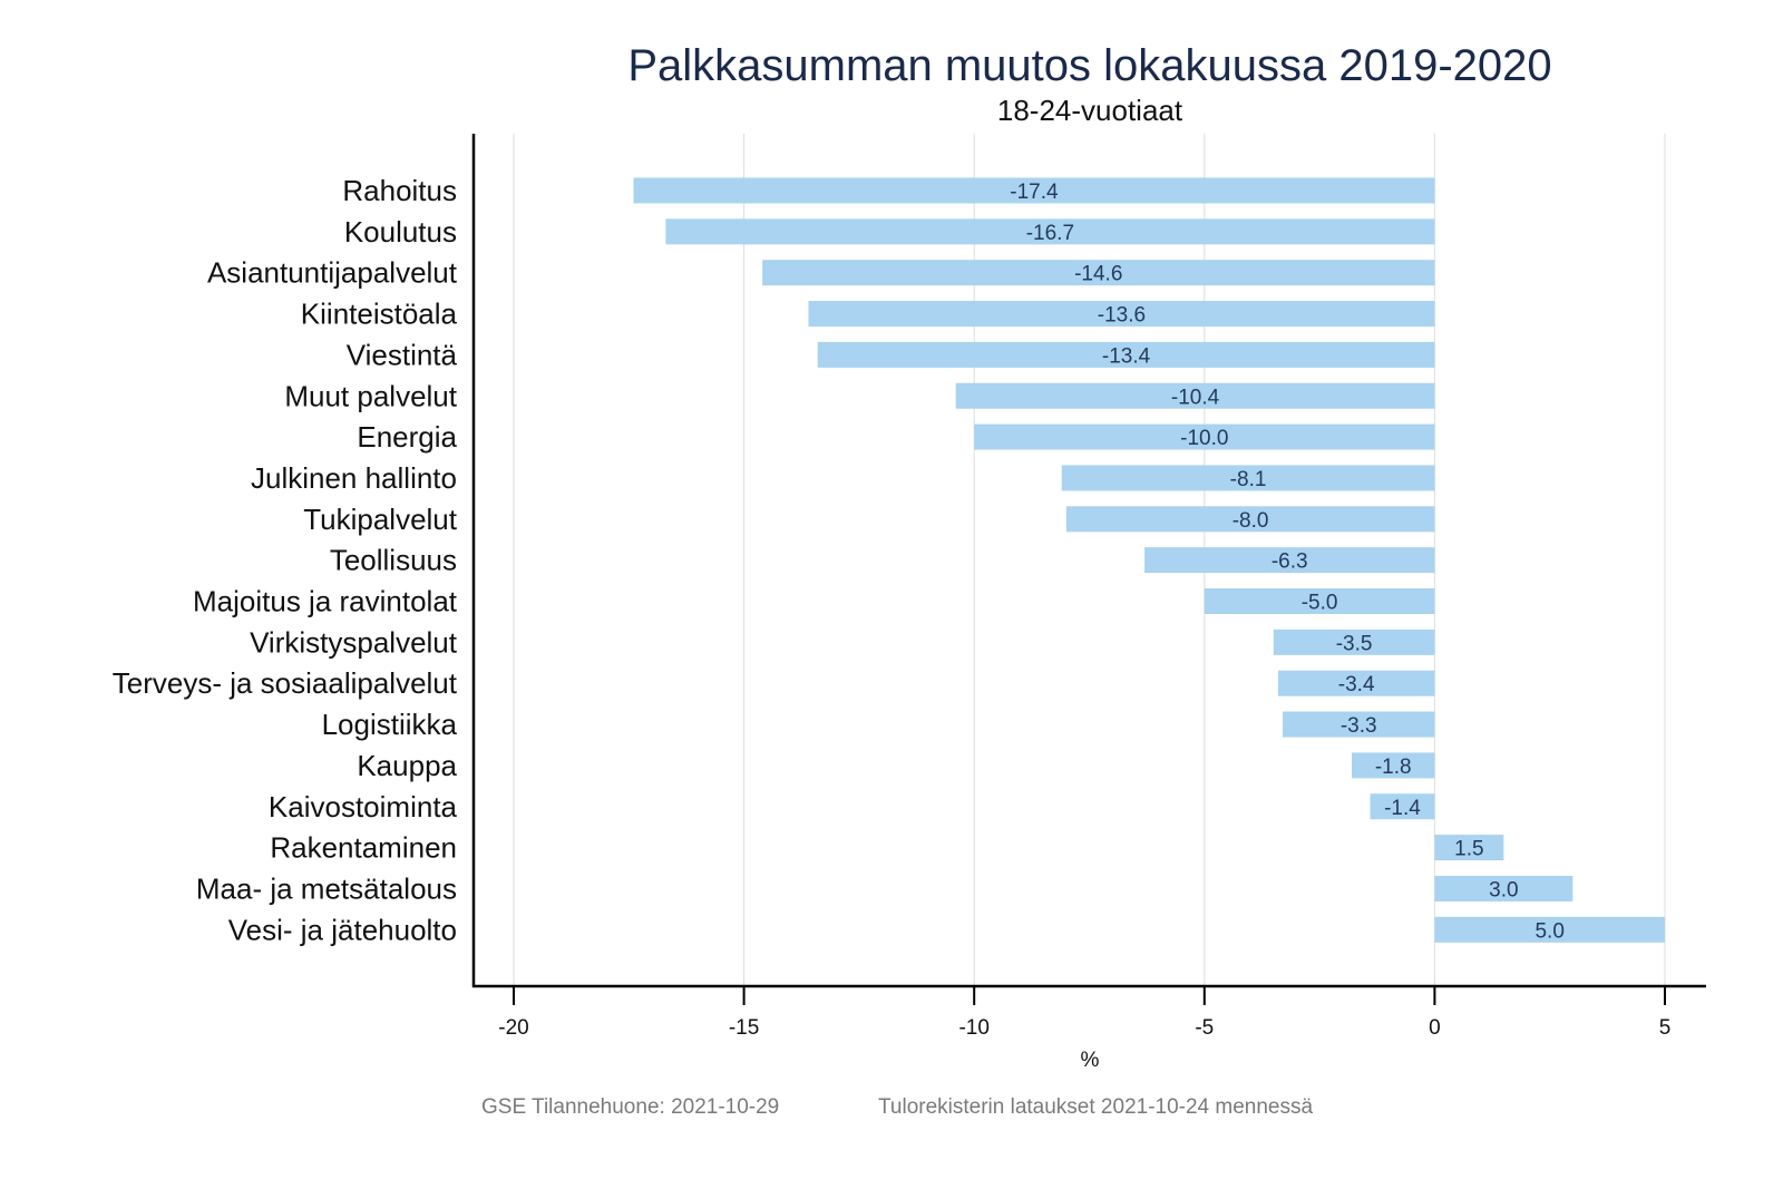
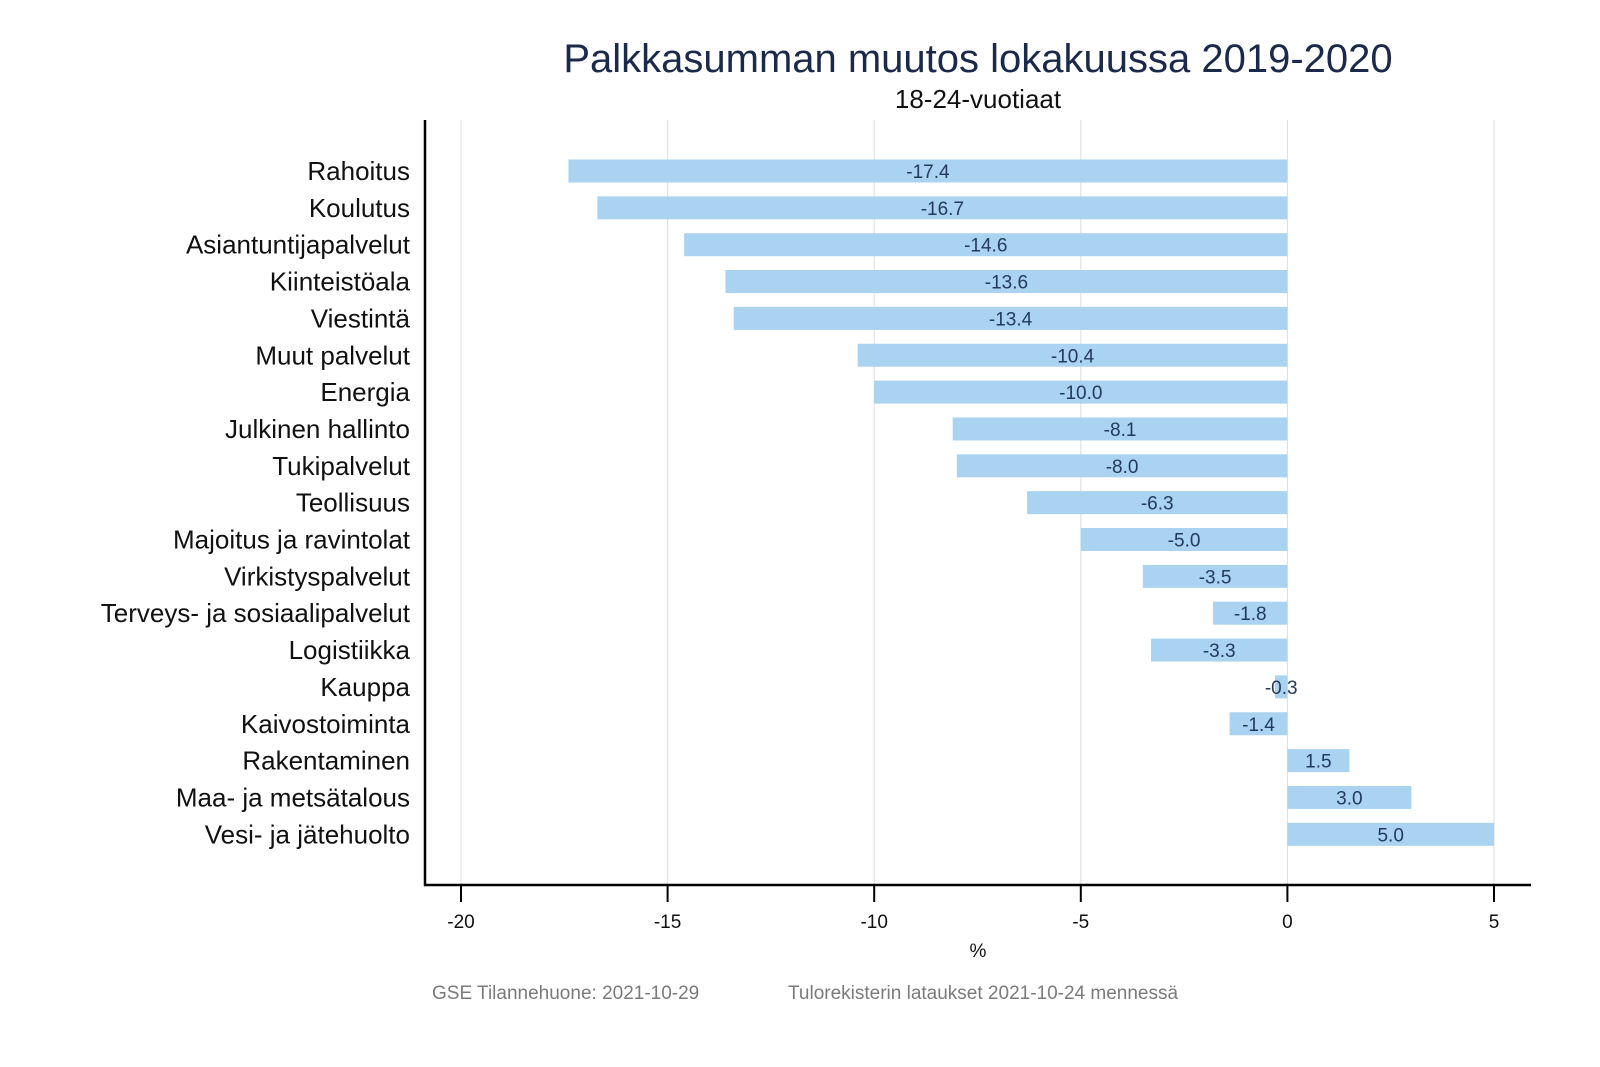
Terveys- ja sosiaalipalvelut: -3.4 -> -1.8
Kauppa: -1.8 -> -0.3
